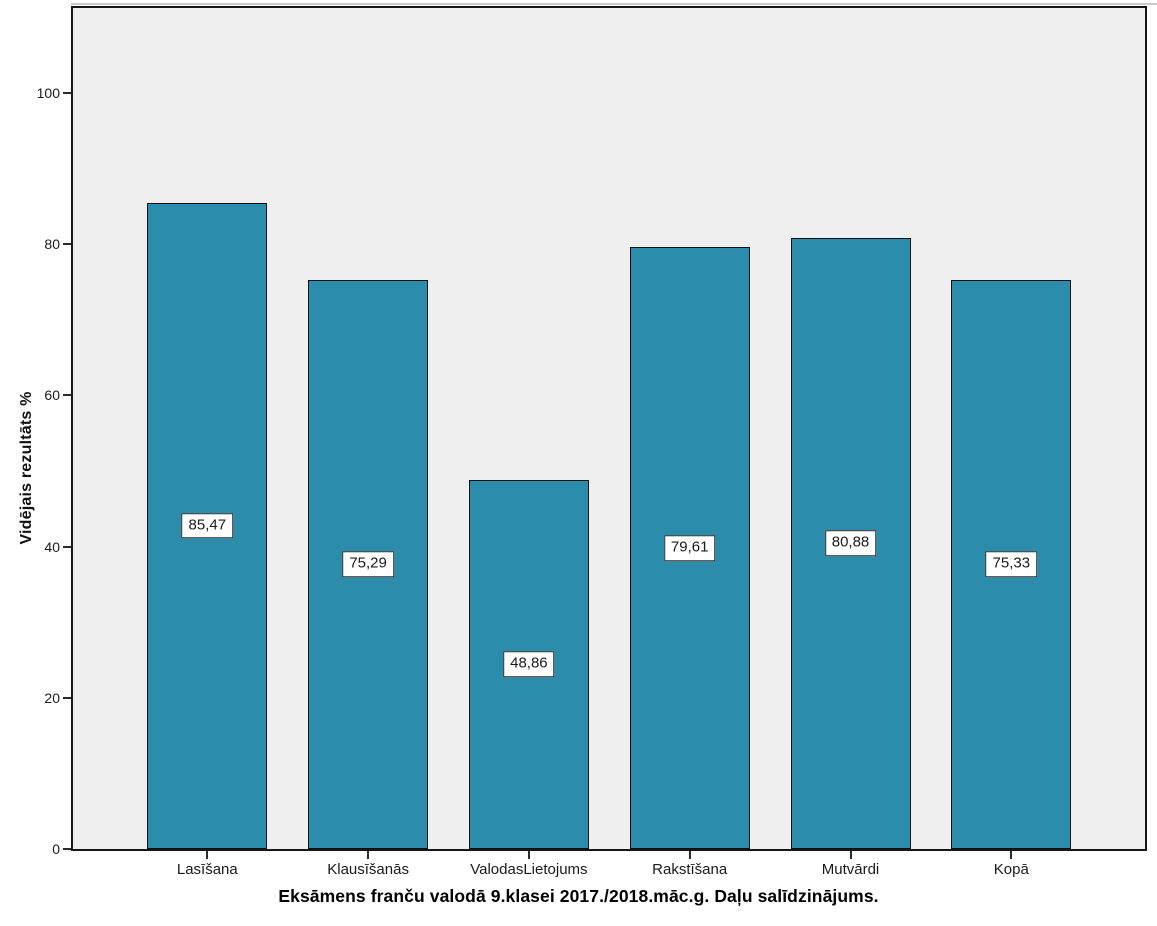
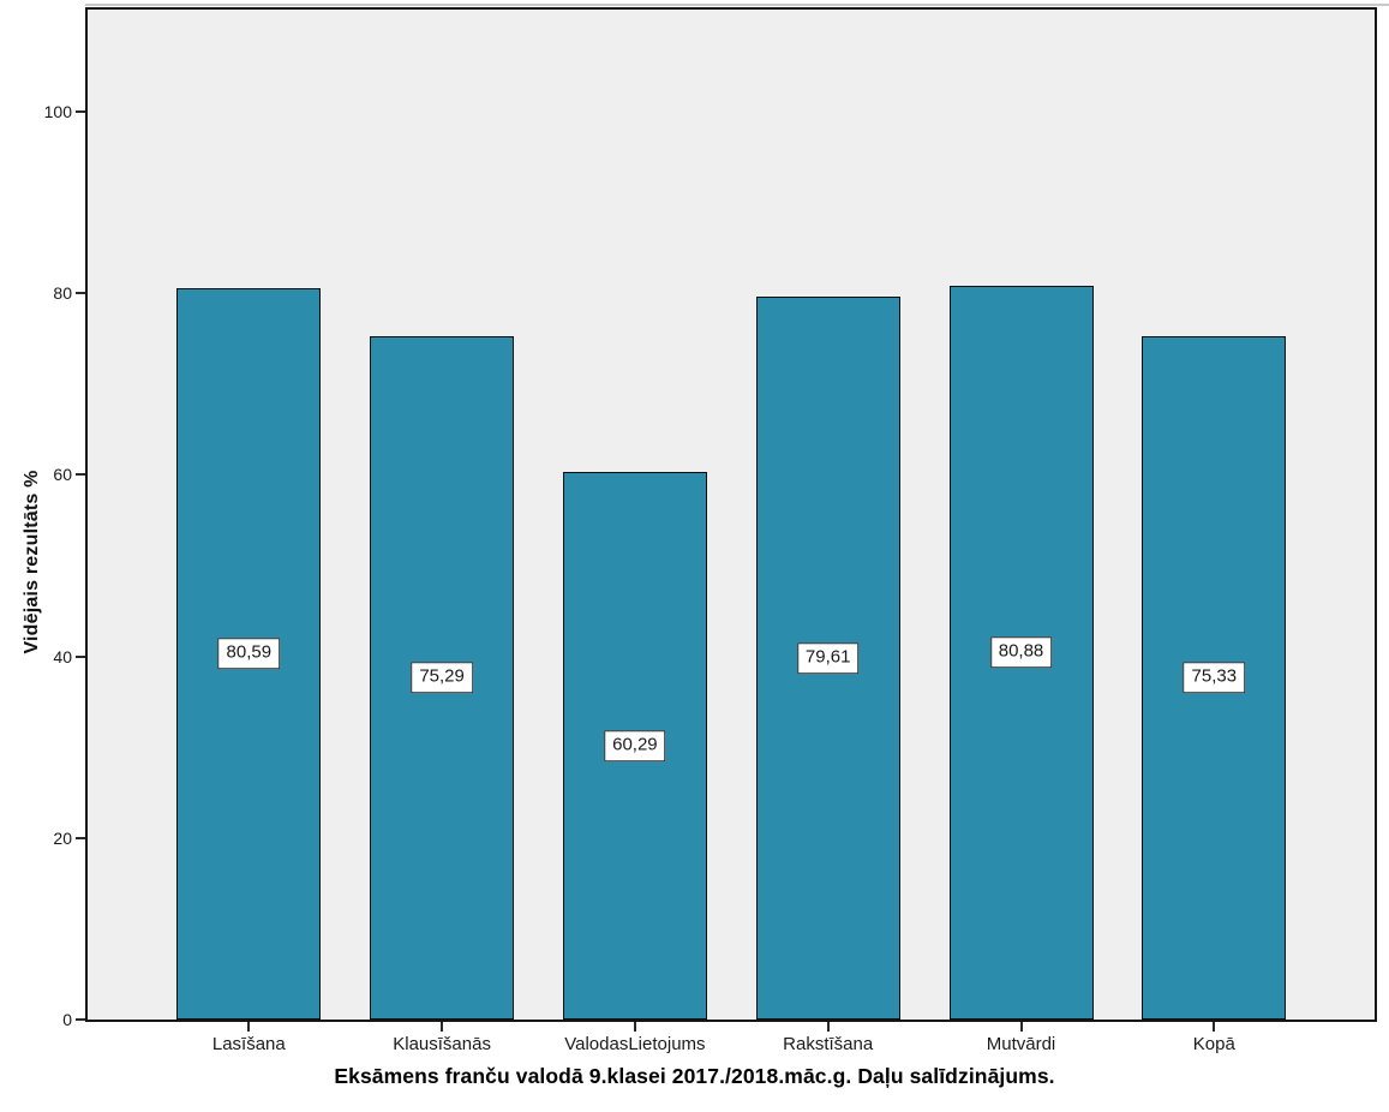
Lasīšana: 85,47 -> 80,59
ValodasLietojums: 48,86 -> 60,29
